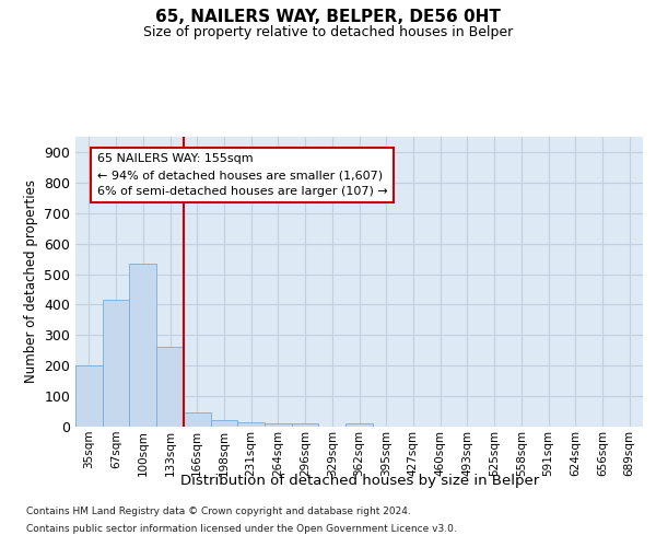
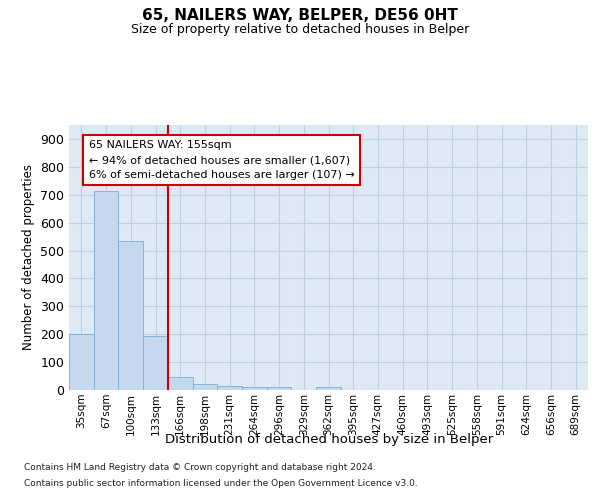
67sqm: 415 -> 715
133sqm: 260 -> 195
